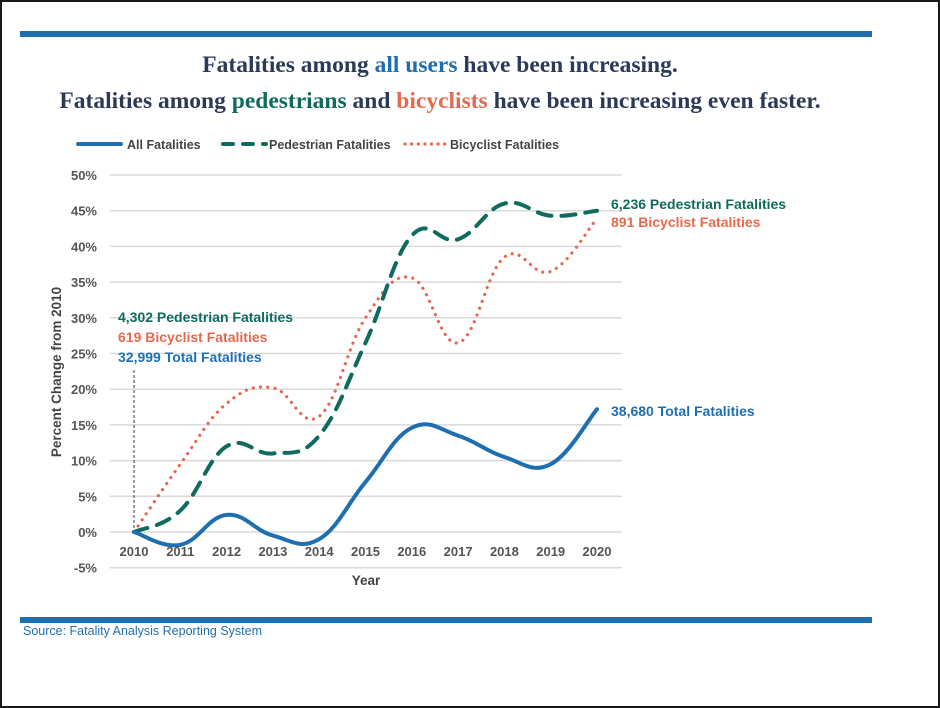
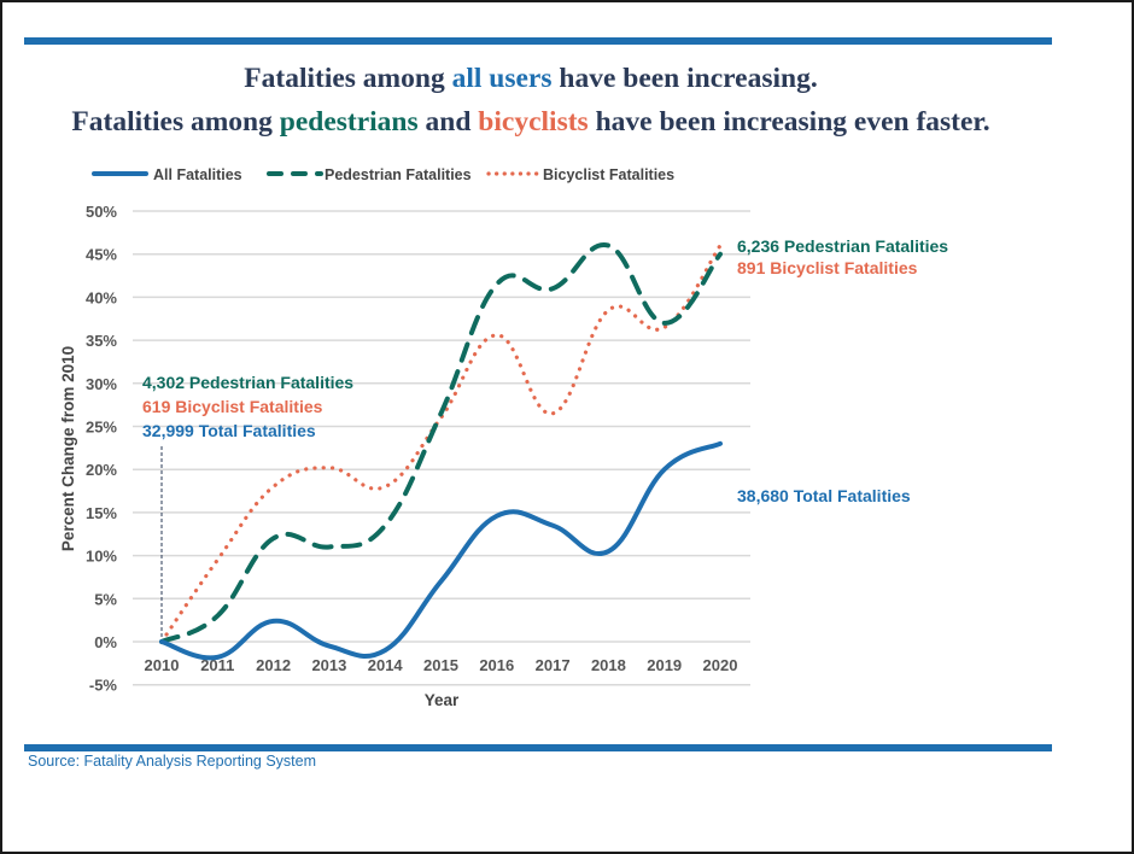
Bicyclist Fatalities/2014: 16% -> 18%
Bicyclist Fatalities/2015: 30% -> 26%
All Fatalities/2019: 10% -> 20%
Pedestrian Fatalities/2019: 44% -> 37%
All Fatalities/2020: 17% -> 23%
Bicyclist Fatalities/2020: 44% -> 46%
